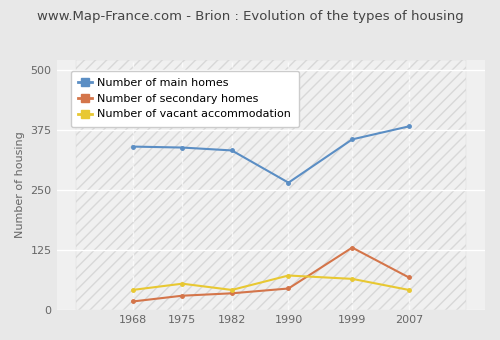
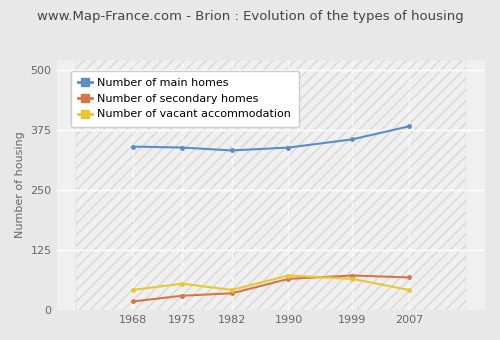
Number of main homes/1990: 265 -> 338
Number of secondary homes/1990: 45 -> 65
Number of secondary homes/1999: 130 -> 72
